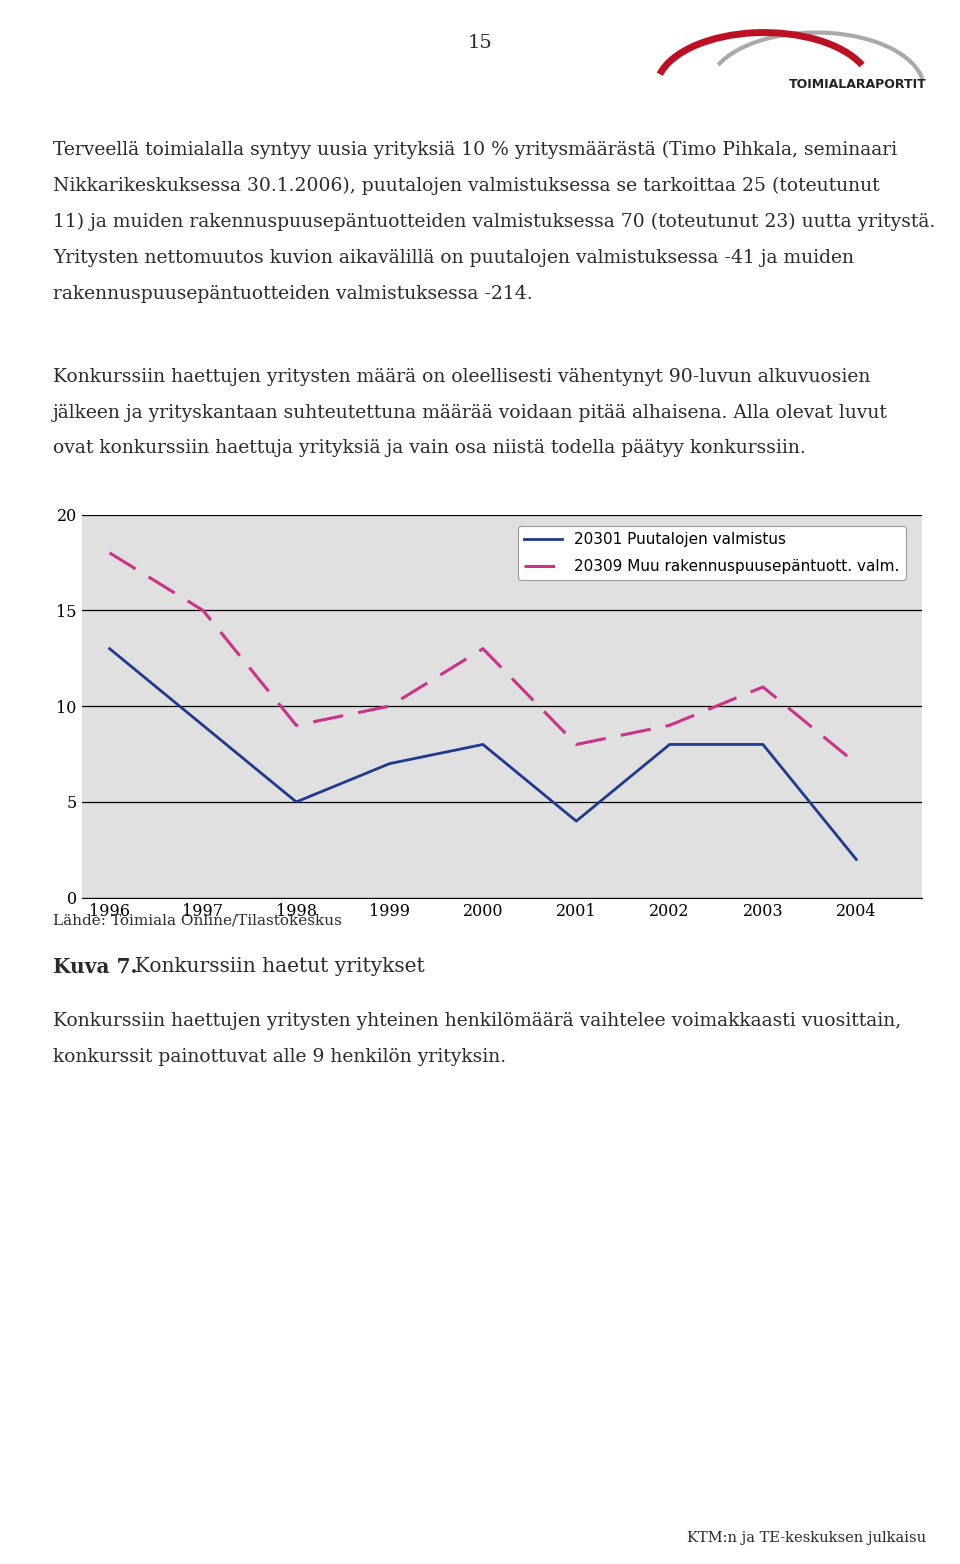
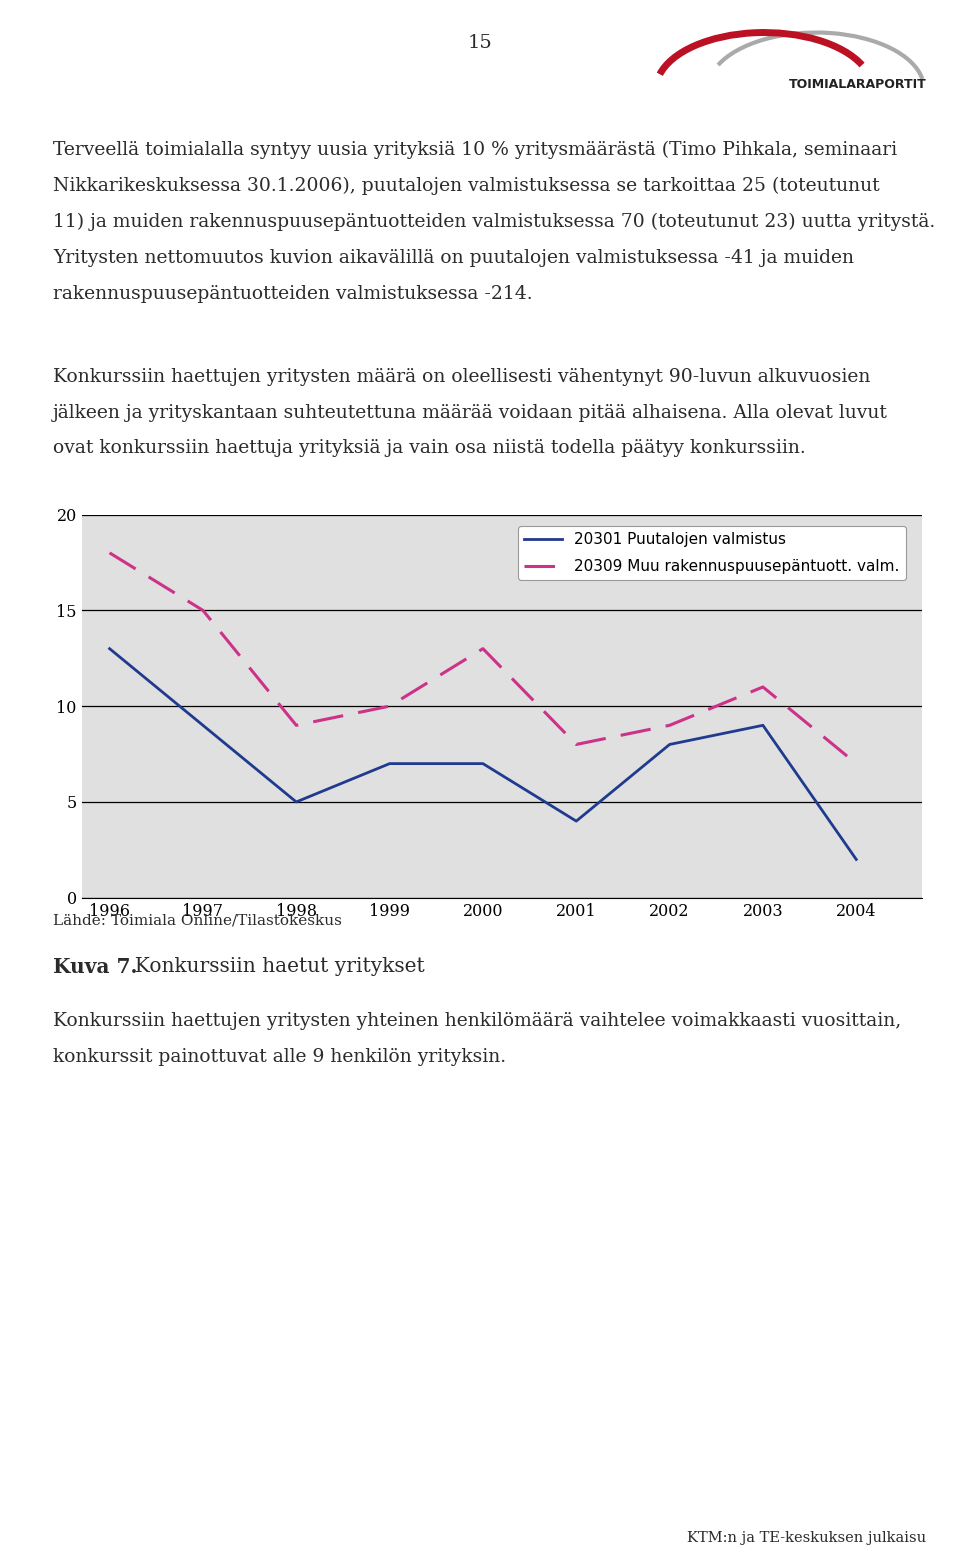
20301 Puutalojen valmistus/2000: 8 -> 7
20301 Puutalojen valmistus/2003: 8 -> 9
